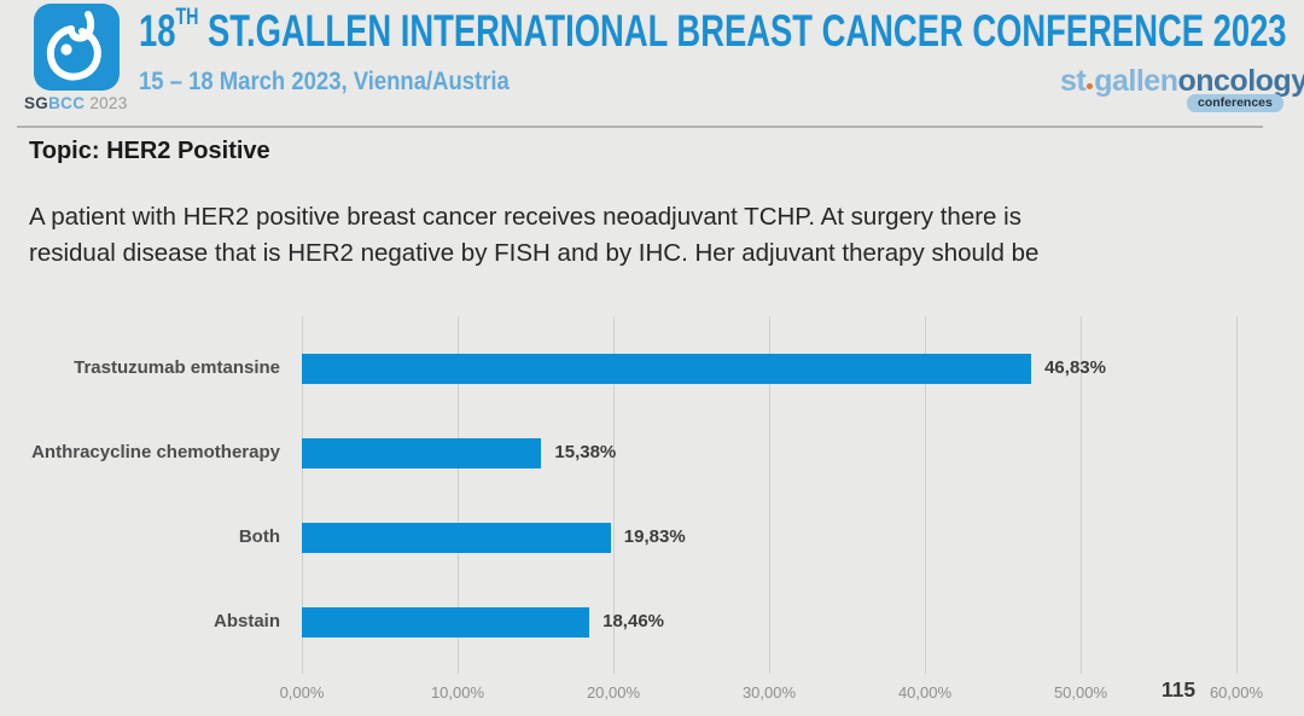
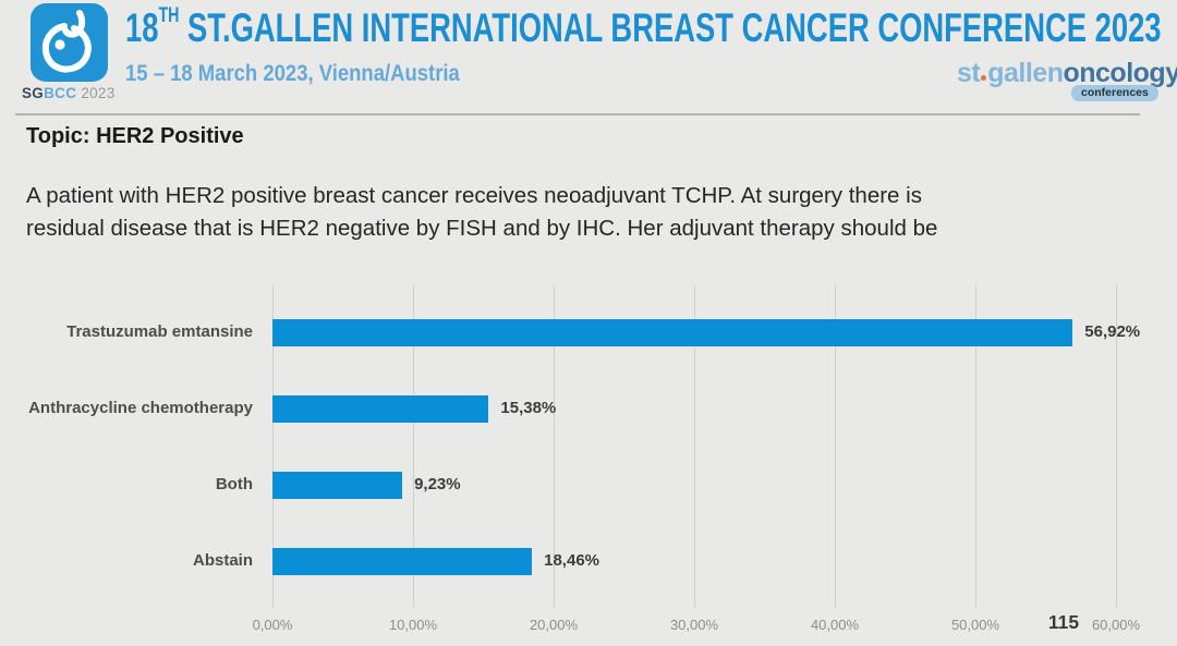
Trastuzumab emtansine: 46,83% -> 56,92%
Both: 19,83% -> 9,23%
